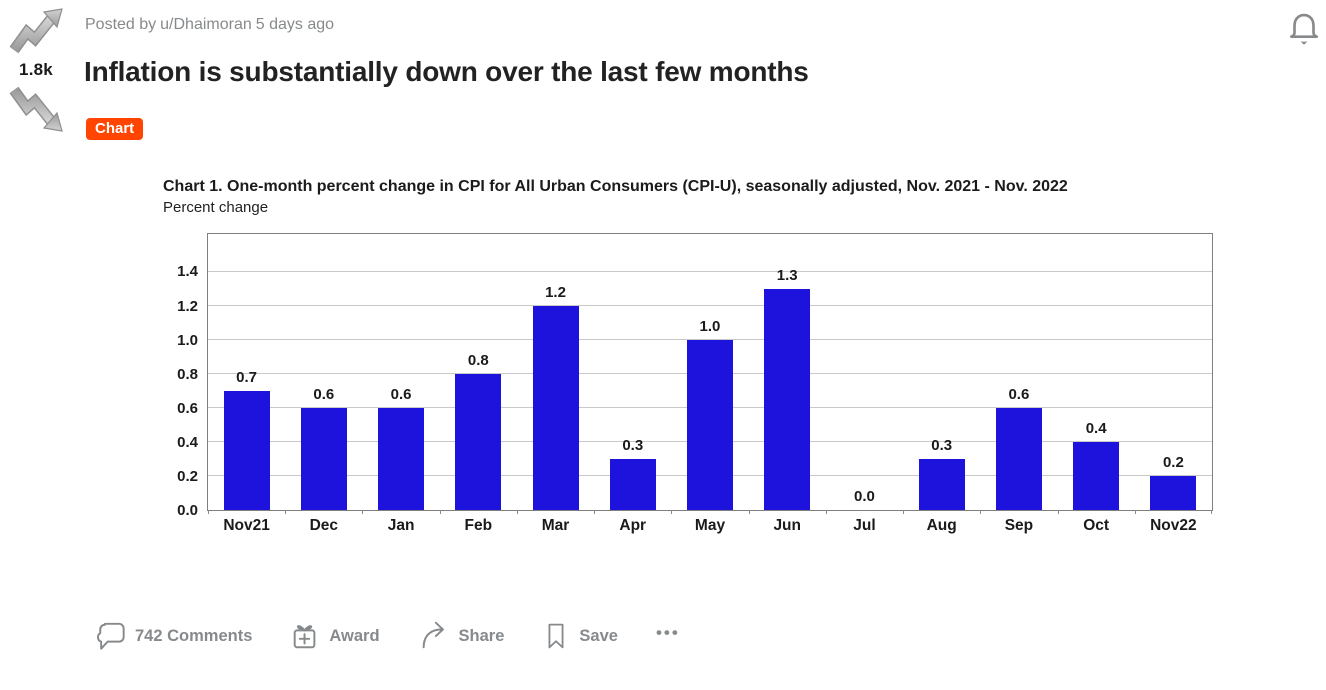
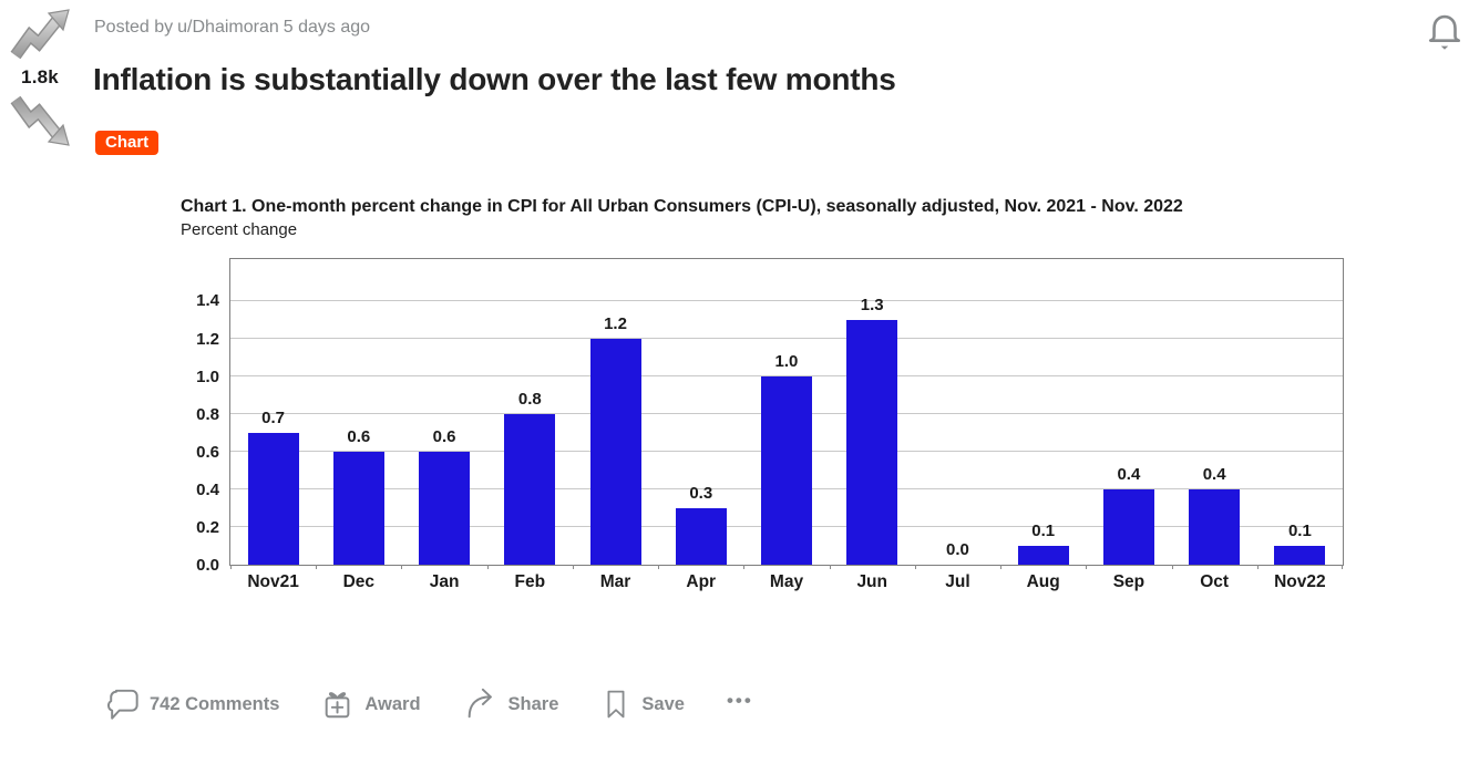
Aug: 0.3 -> 0.1
Sep: 0.6 -> 0.4
Nov22: 0.2 -> 0.1
